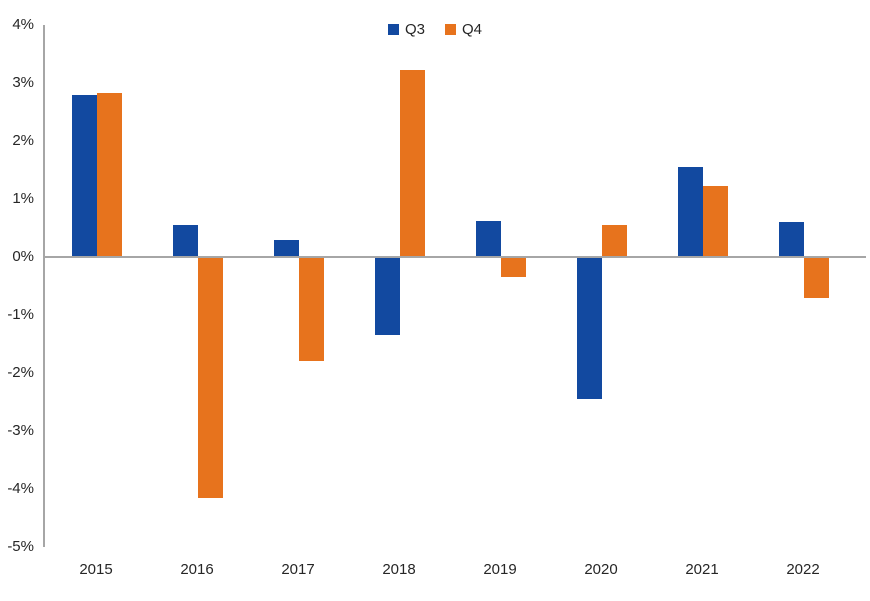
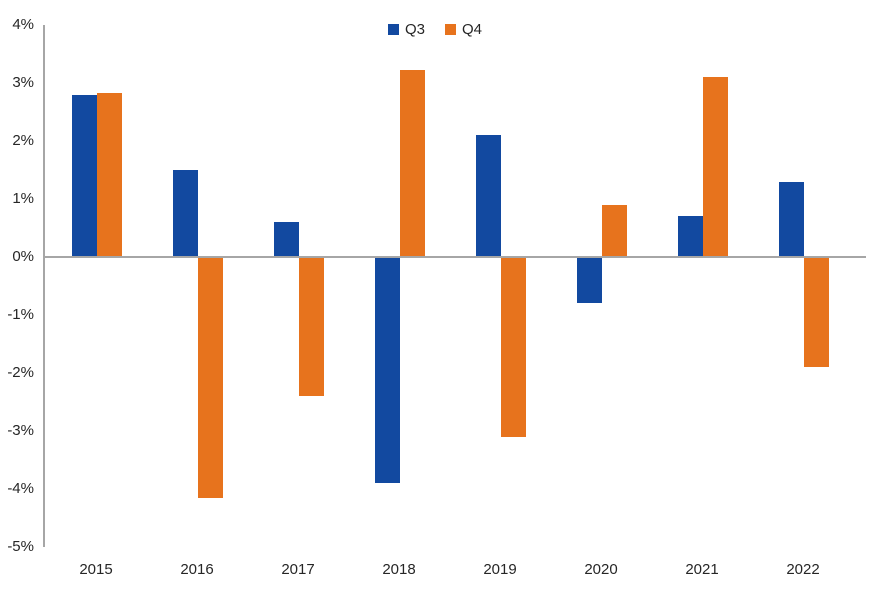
Q3/2016: 0.6% -> 1.5%
Q3/2017: 0.3% -> 0.6%
Q4/2017: -1.8% -> -2.4%
Q3/2018: -1.4% -> -3.9%
Q3/2019: 0.6% -> 2.1%
Q4/2019: -0.3% -> -3.1%
Q3/2020: -2.5% -> -0.8%
Q4/2020: 0.6% -> 0.9%
Q3/2021: 1.6% -> 0.7%
Q4/2021: 1.2% -> 3.1%
Q3/2022: 0.6% -> 1.3%
Q4/2022: -0.7% -> -1.9%
